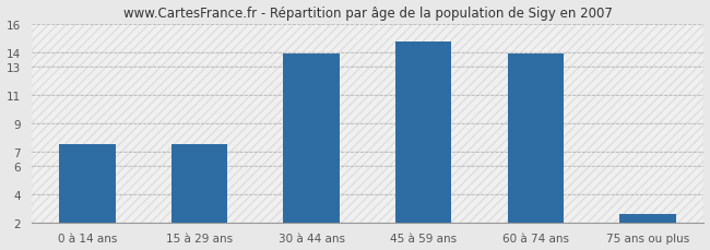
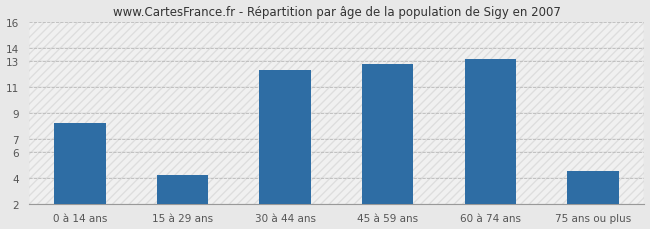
0 à 14 ans: 7.5 -> 8.2
15 à 29 ans: 7.5 -> 4.2
30 à 44 ans: 13.9 -> 12.3
45 à 59 ans: 14.7 -> 12.7
60 à 74 ans: 13.9 -> 13.1
75 ans ou plus: 2.6 -> 4.5
